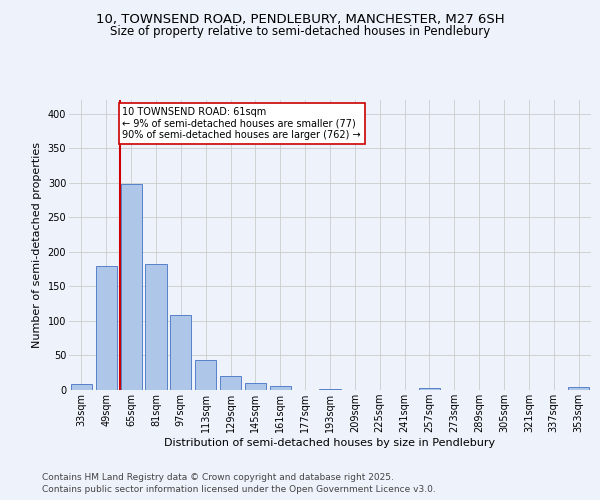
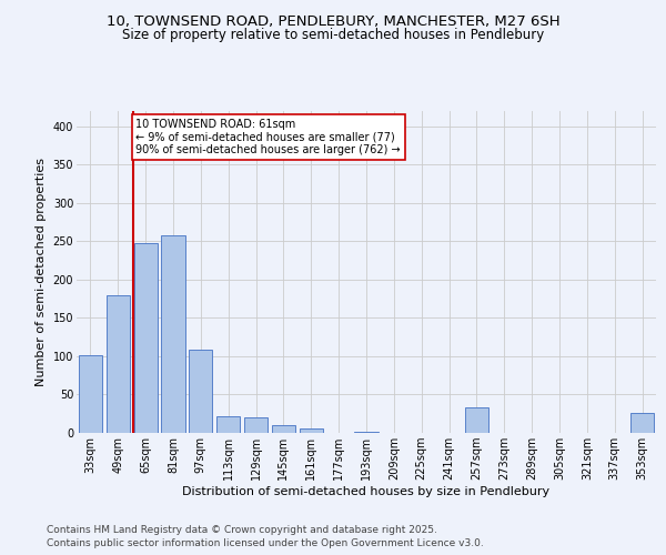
33sqm: 8 -> 102
65sqm: 298 -> 248
81sqm: 183 -> 258
113sqm: 44 -> 22
257sqm: 3 -> 34
353sqm: 4 -> 26
